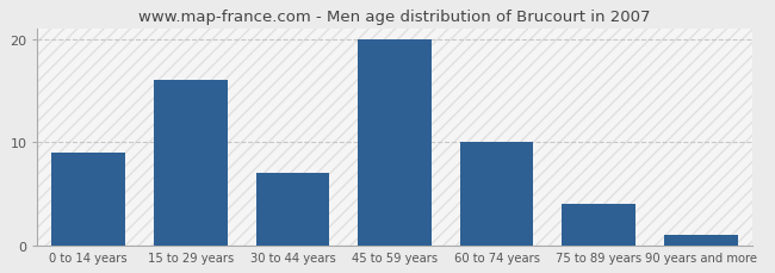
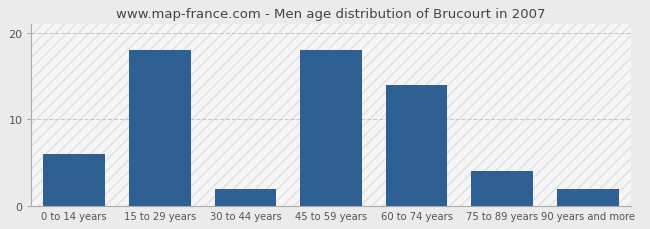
0 to 14 years: 9 -> 6
15 to 29 years: 16 -> 18
30 to 44 years: 7 -> 2
45 to 59 years: 20 -> 18
60 to 74 years: 10 -> 14
90 years and more: 1 -> 2
